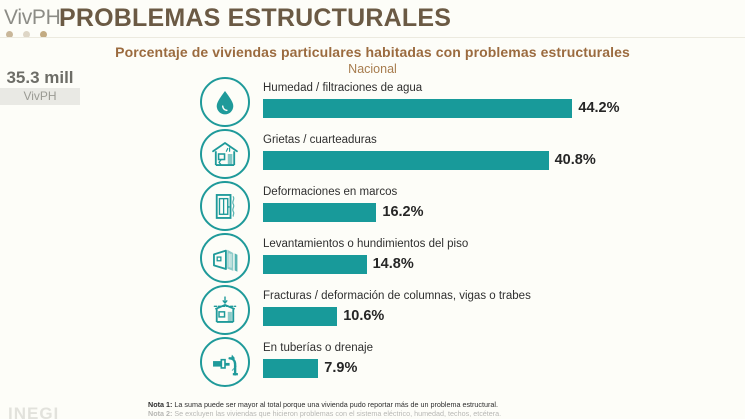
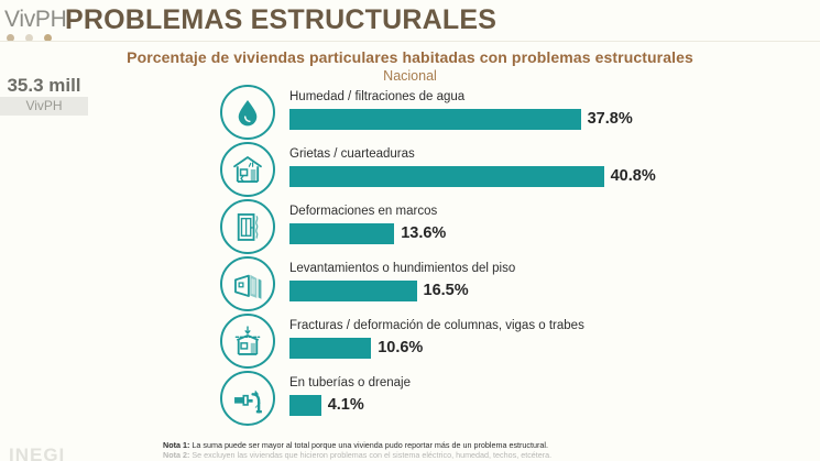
Humedad / filtraciones de agua: 44.2% -> 37.8%
Deformaciones en marcos: 16.2% -> 13.6%
Levantamientos o hundimientos del piso: 14.8% -> 16.5%
En tuberías o drenaje: 7.9% -> 4.1%
